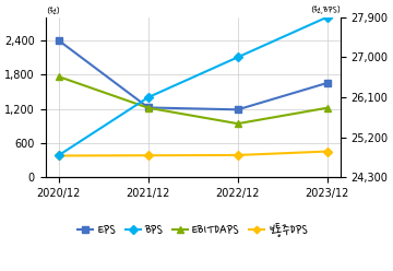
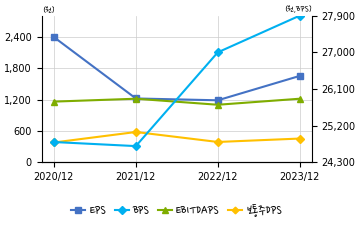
EBITDAPS/2020/12: 1,760 -> 1,160
보통주DPS/2021/12: 380 -> 580
BPS/2021/12: 26,100 -> 24,700
EBITDAPS/2022/12: 940 -> 1,100
